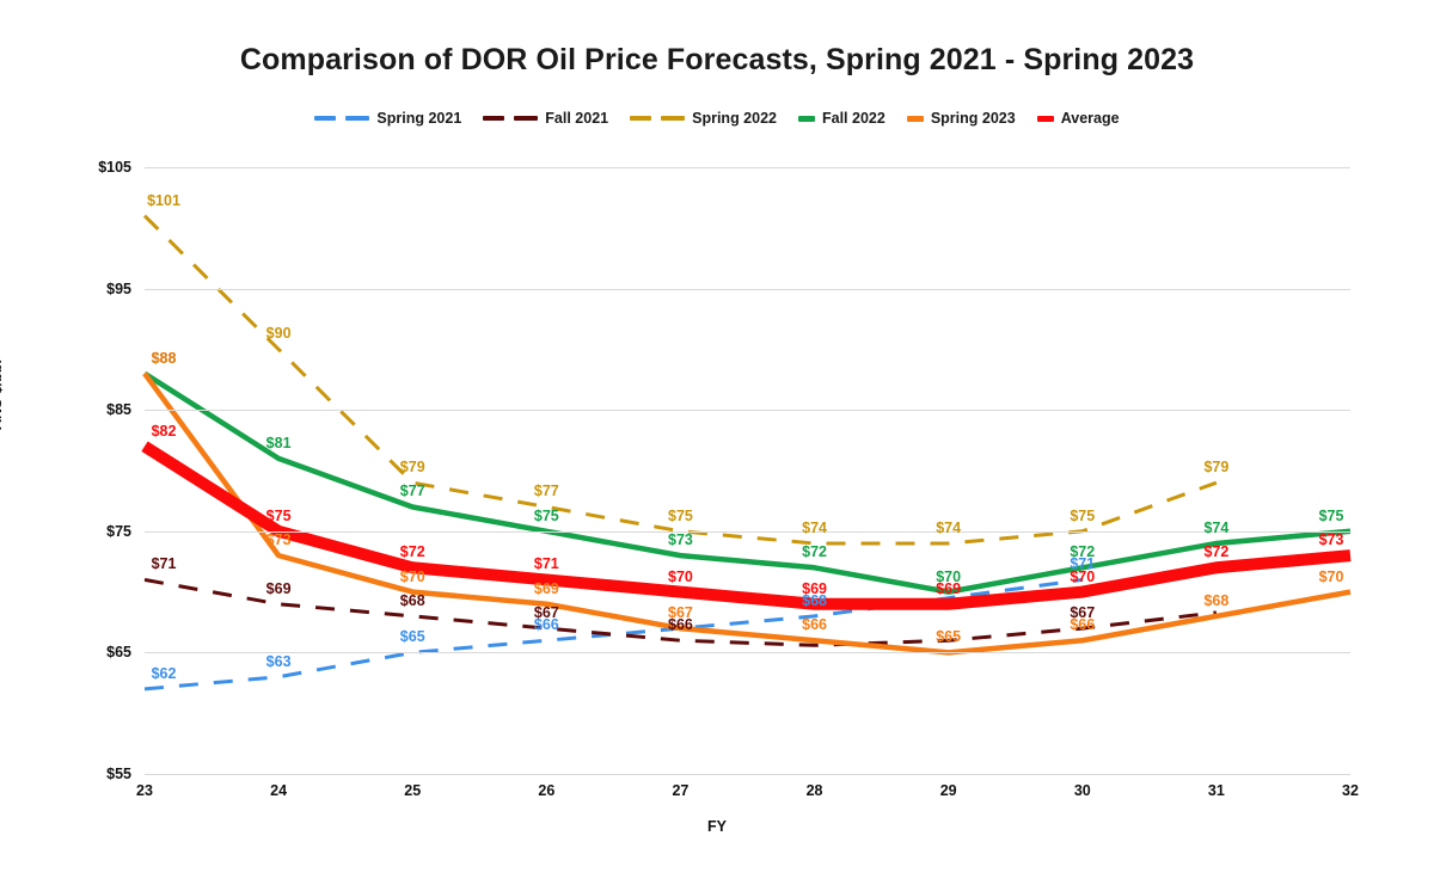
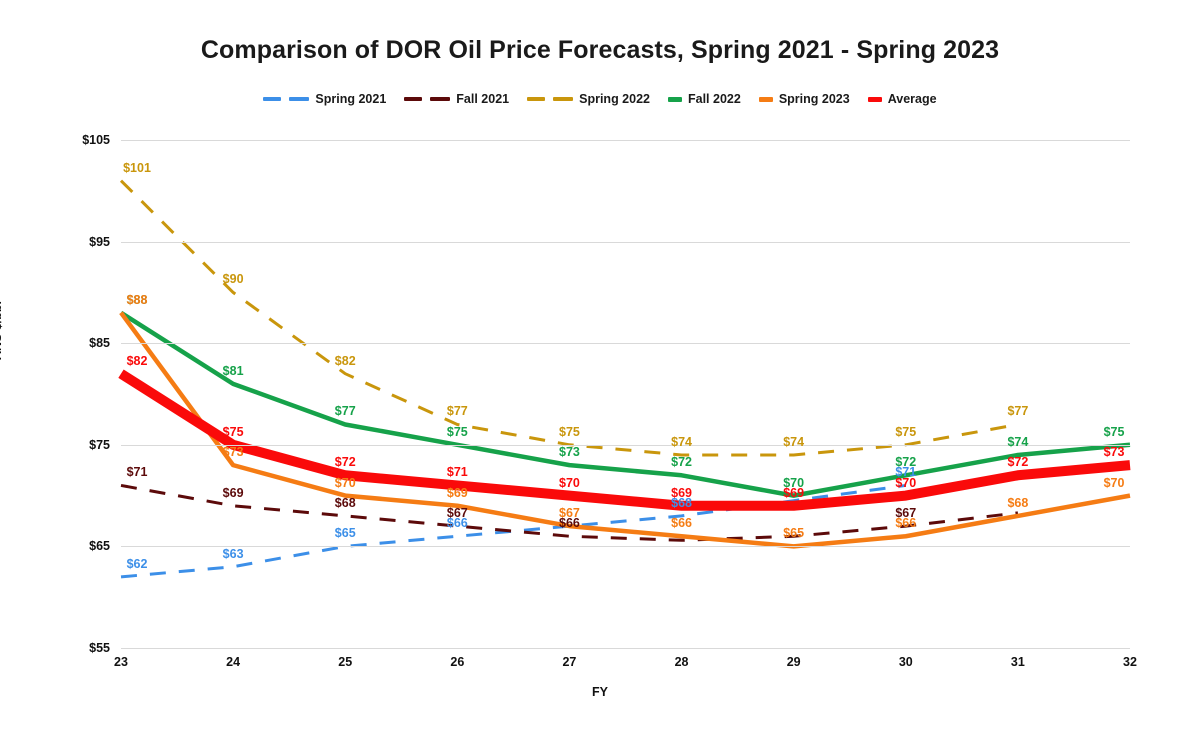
Spring 2022/25: $79 -> $82
Spring 2022/31: $79 -> $77
